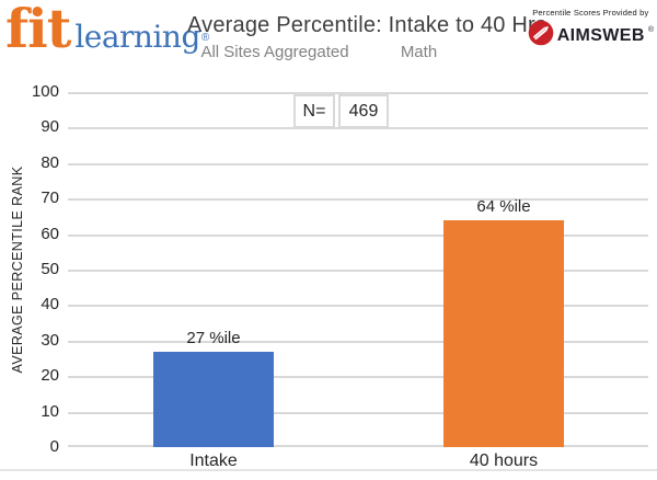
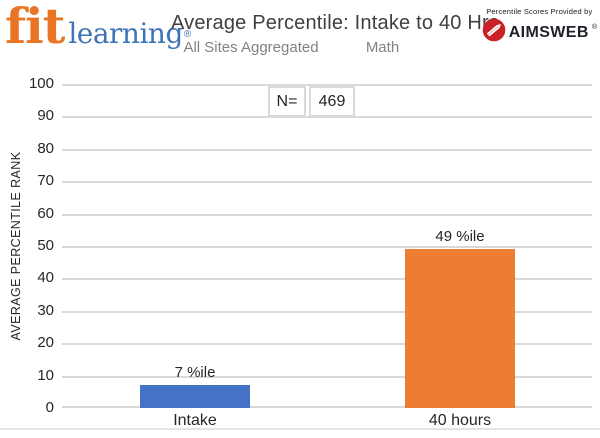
Intake: 27 -> 7
40 hours: 64 -> 49
